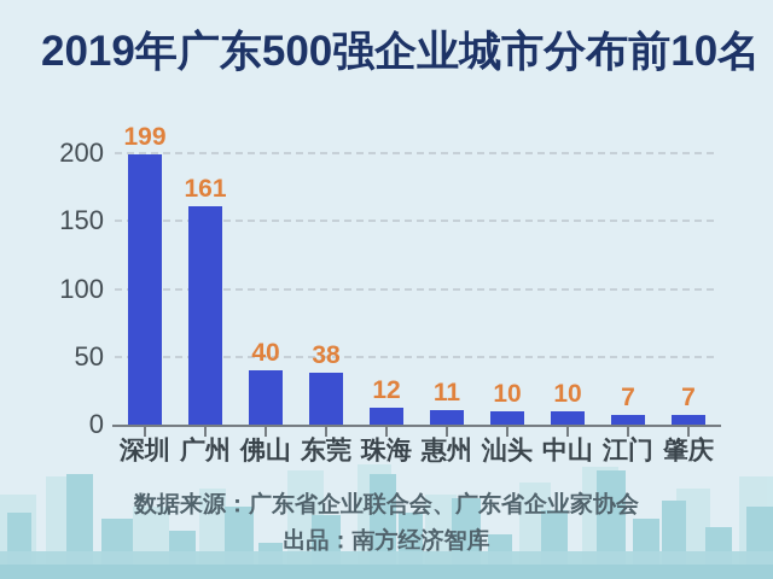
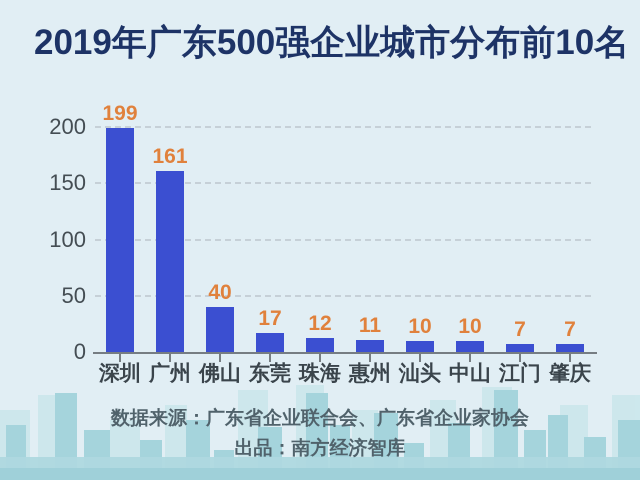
东莞: 38 -> 17
